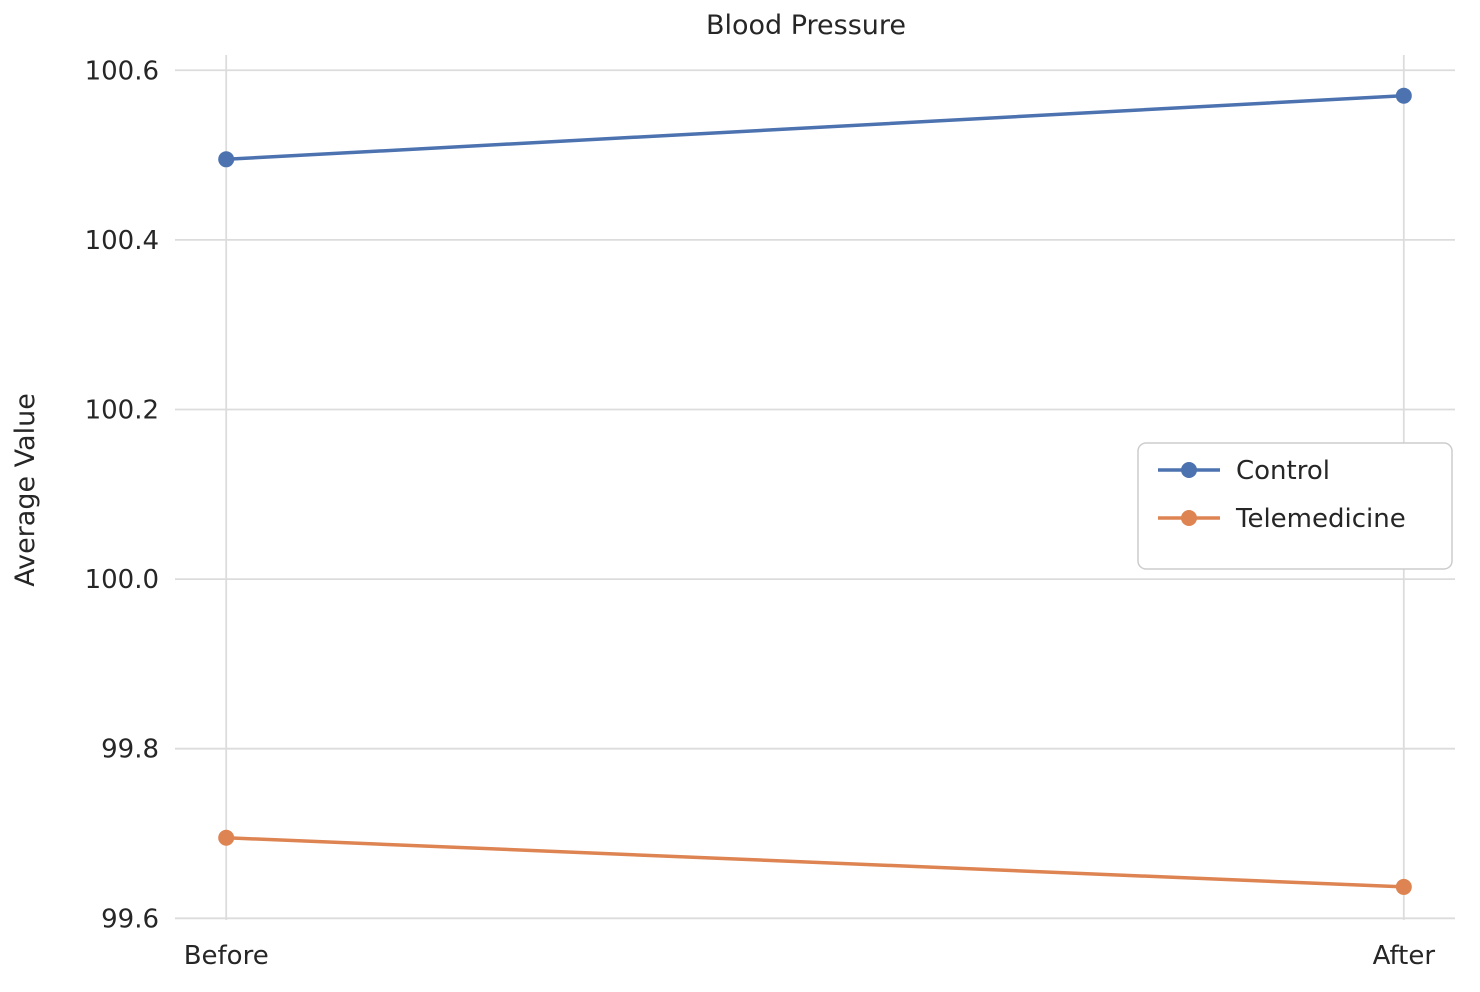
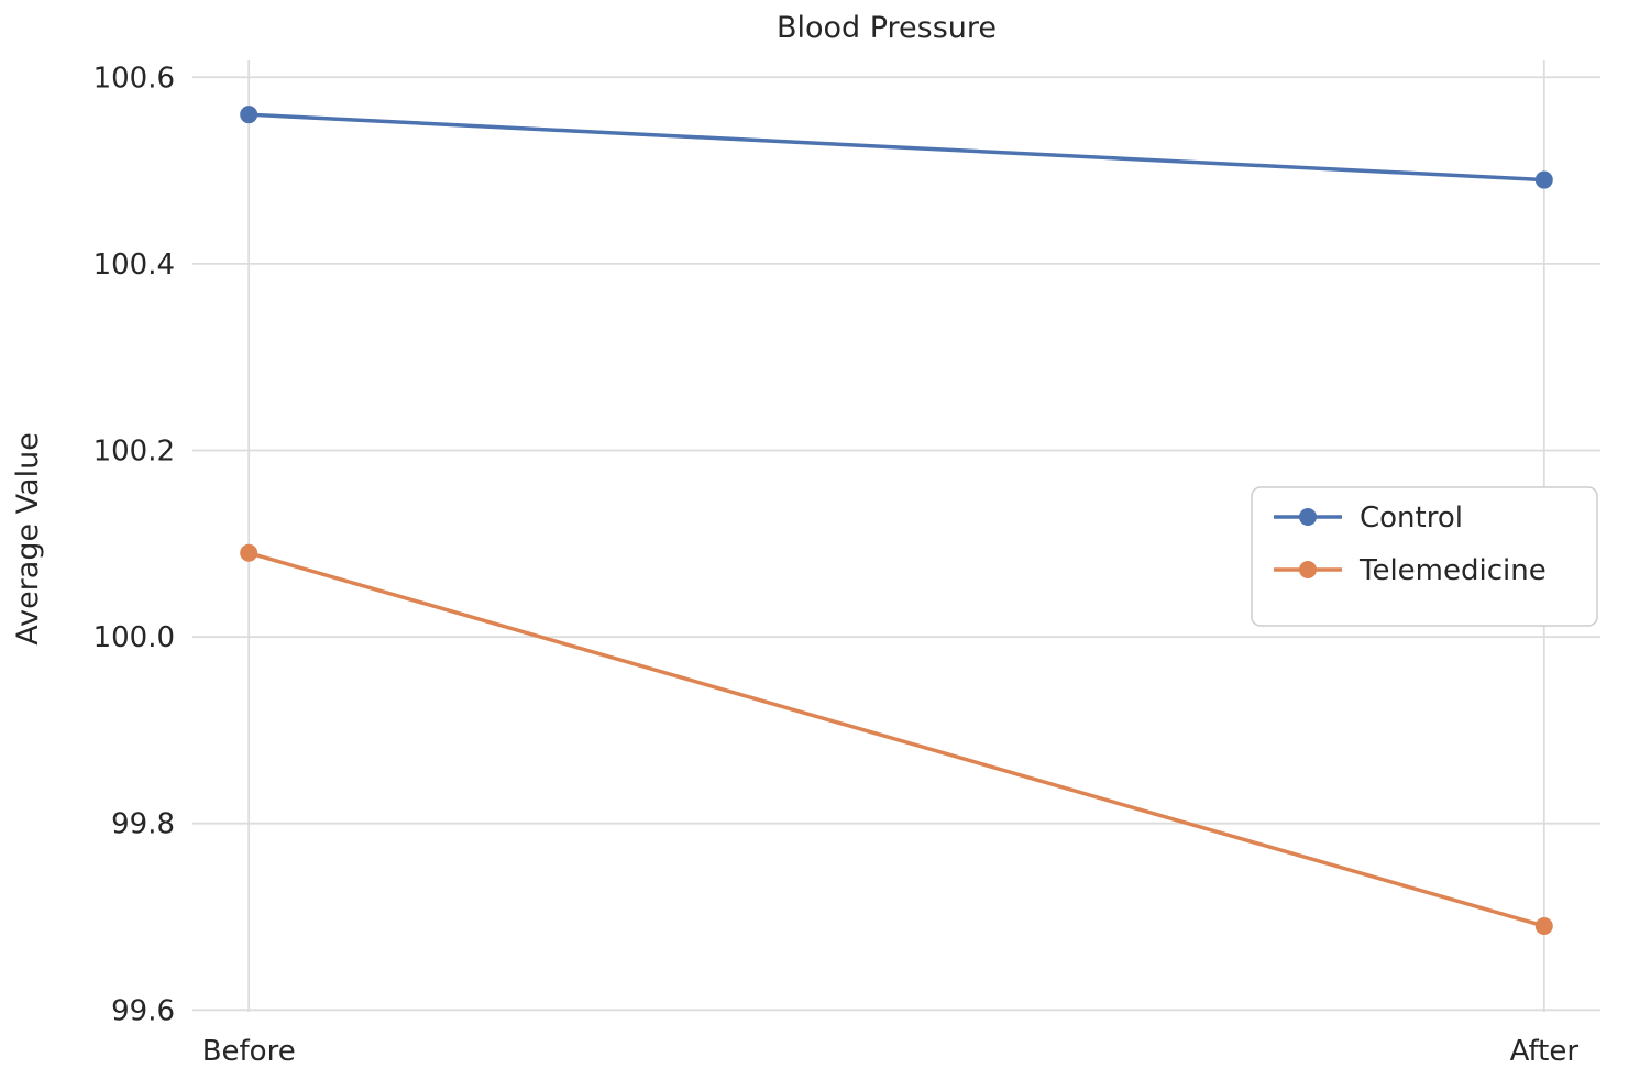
Control/Before: 100.50 -> 100.56
Telemedicine/Before: 99.69 -> 100.09
Control/After: 100.57 -> 100.49
Telemedicine/After: 99.64 -> 99.69
